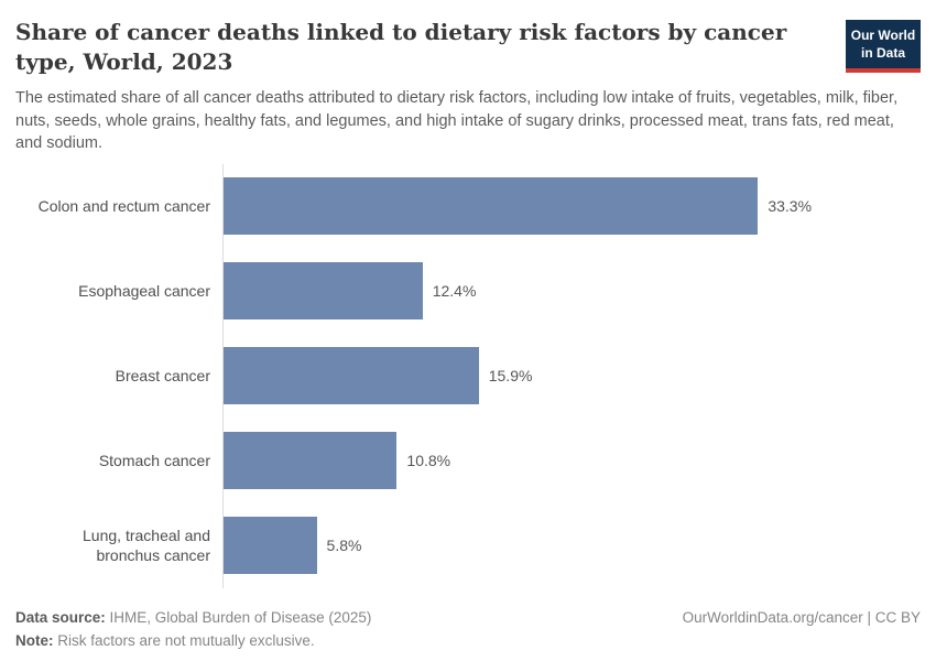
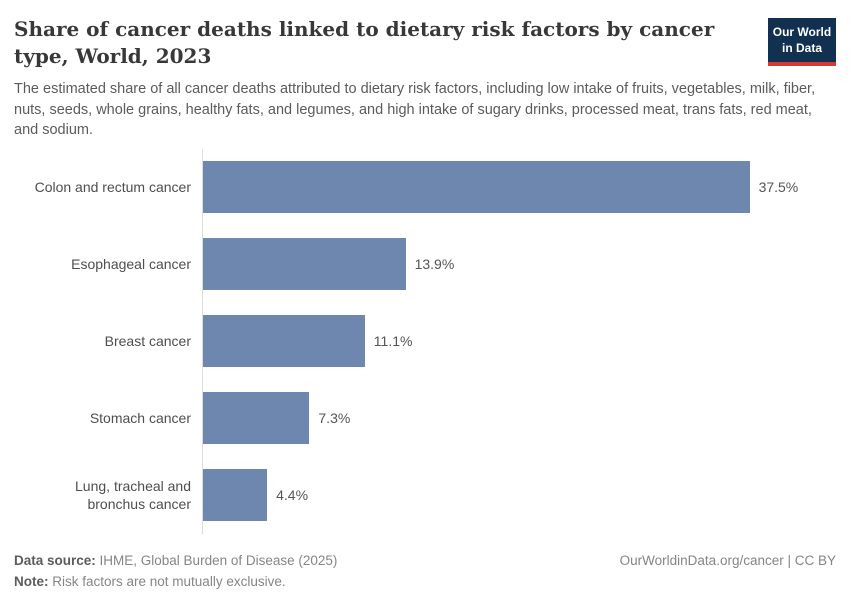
Colon and rectum cancer: 33.3% -> 37.5%
Esophageal cancer: 12.4% -> 13.9%
Breast cancer: 15.9% -> 11.1%
Stomach cancer: 10.8% -> 7.3%
Lung, tracheal and bronchus cancer: 5.8% -> 4.4%
